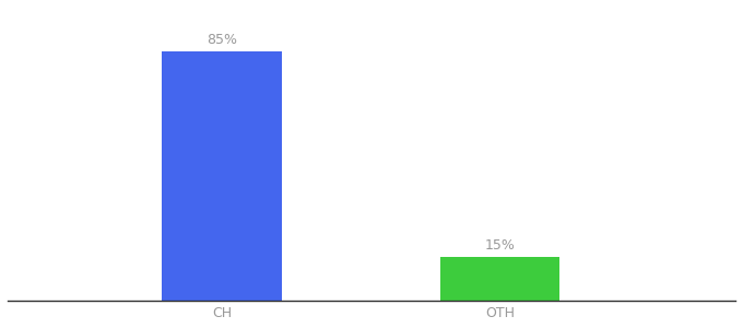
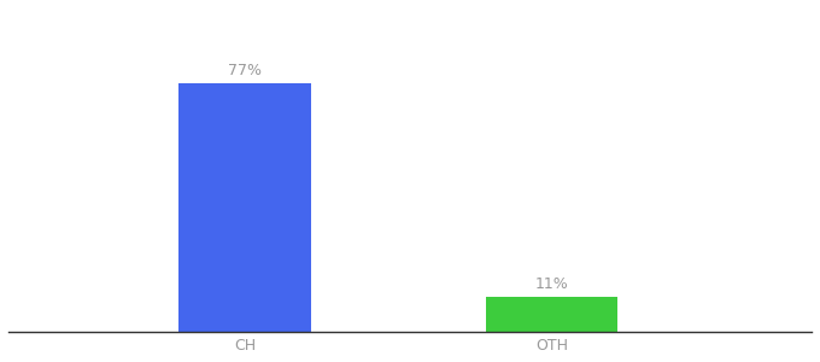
CH: 85% -> 77%
OTH: 15% -> 11%
